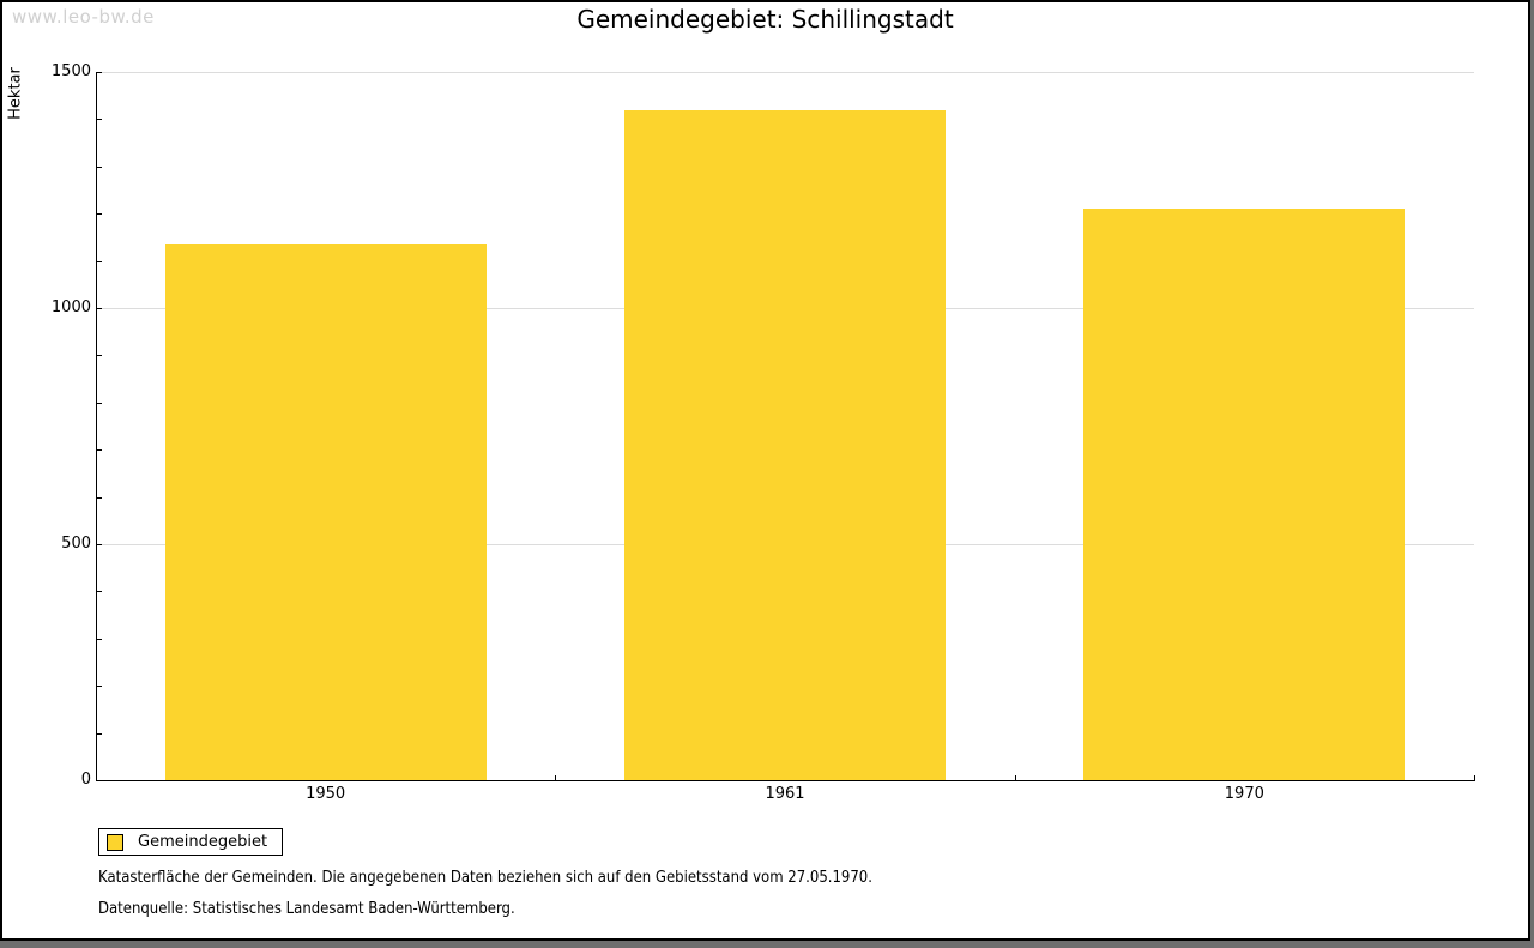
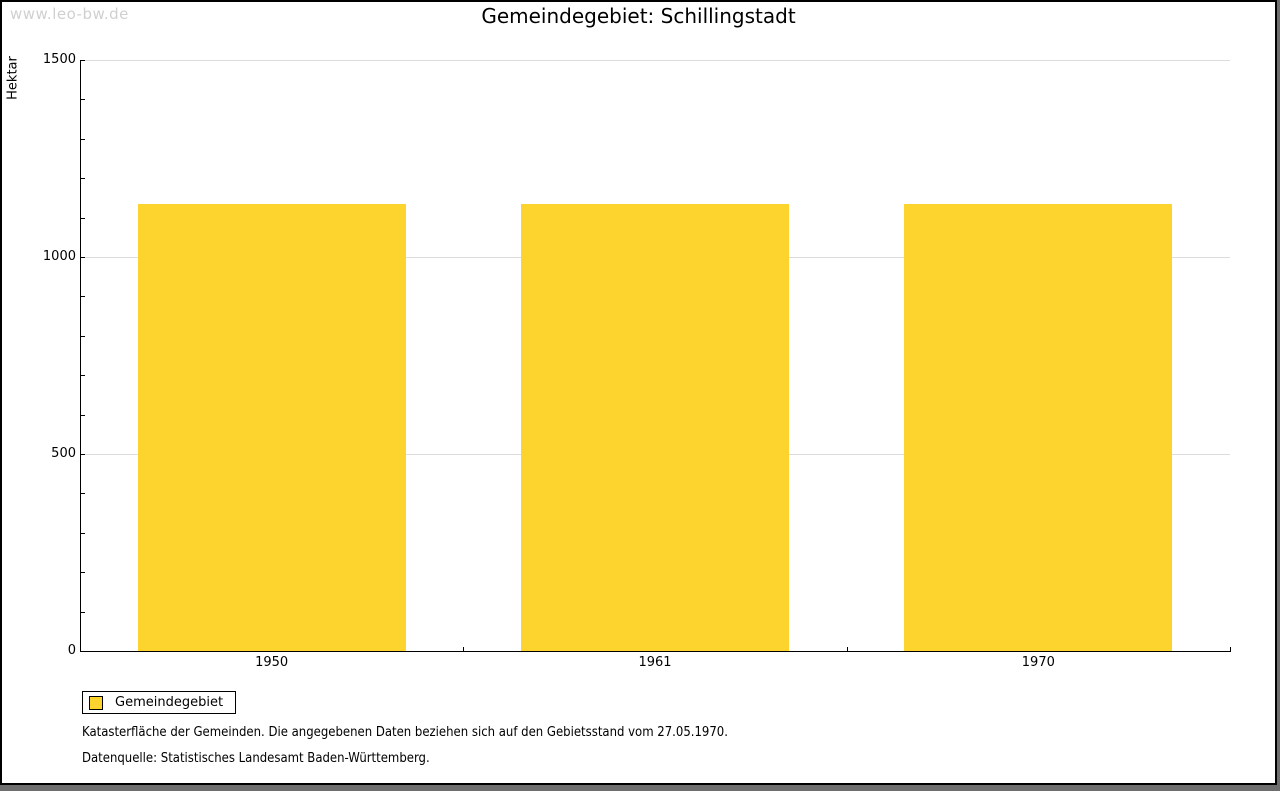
1961: 1420 -> 1140
1970: 1210 -> 1140
